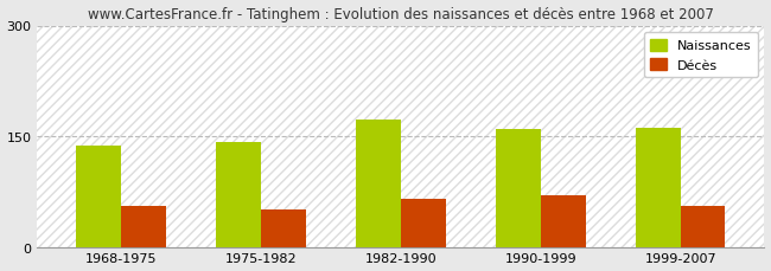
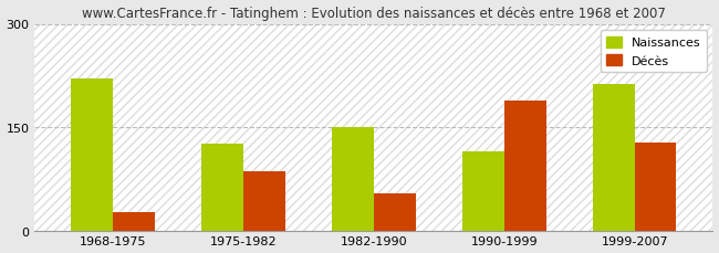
Naissances/1968-1975: 137 -> 220
Décès/1968-1975: 55 -> 26
Naissances/1975-1982: 142 -> 126
Décès/1975-1982: 50 -> 86
Naissances/1982-1990: 172 -> 150
Décès/1982-1990: 65 -> 54
Naissances/1990-1999: 160 -> 114
Décès/1990-1999: 70 -> 188
Naissances/1999-2007: 161 -> 212
Décès/1999-2007: 55 -> 128
